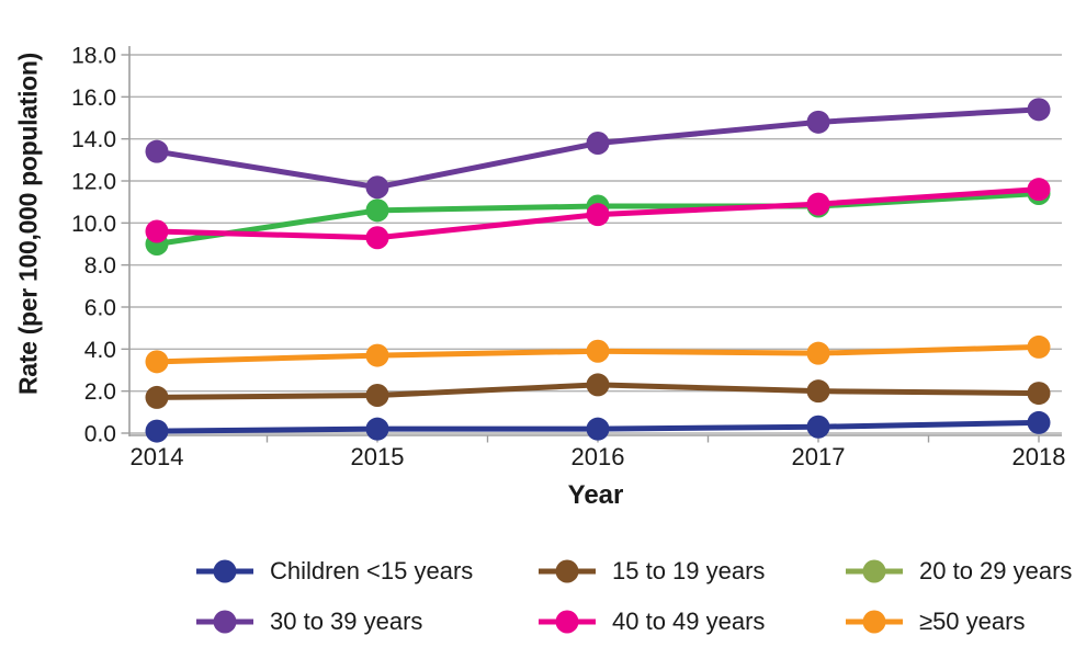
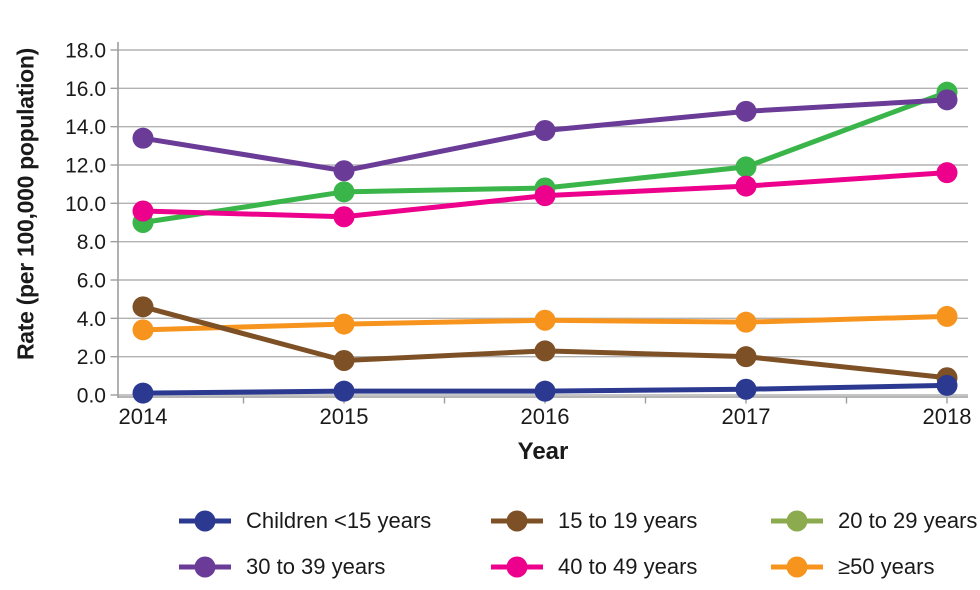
15 to 19 years/2014: 1.7 -> 4.6
20 to 29 years/2017: 10.8 -> 11.9
15 to 19 years/2018: 1.9 -> 0.9
20 to 29 years/2018: 11.4 -> 15.8
